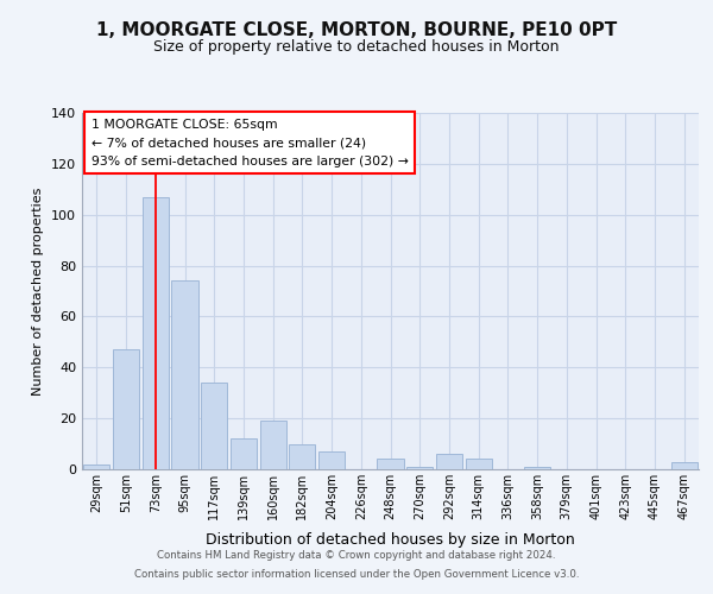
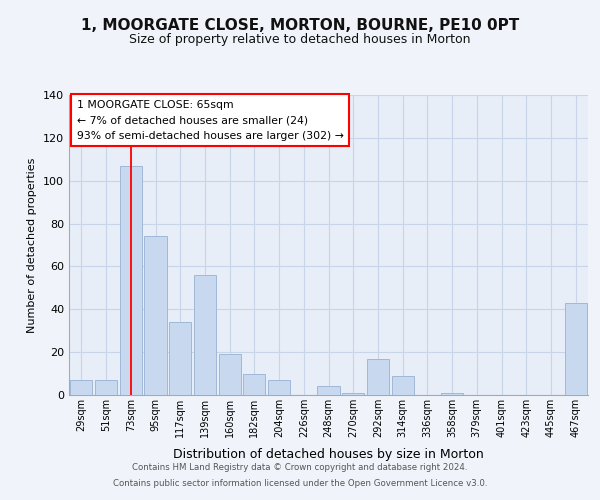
29sqm: 2 -> 7
51sqm: 47 -> 7
139sqm: 12 -> 56
292sqm: 6 -> 17
314sqm: 4 -> 9
467sqm: 3 -> 43
